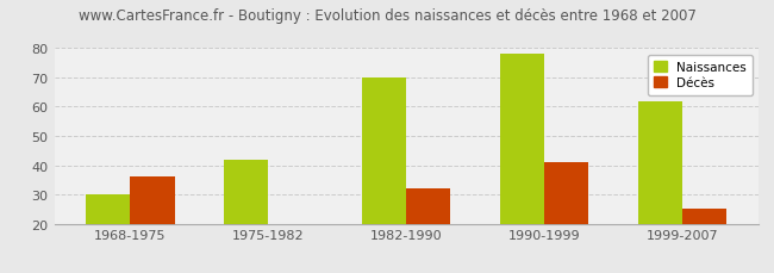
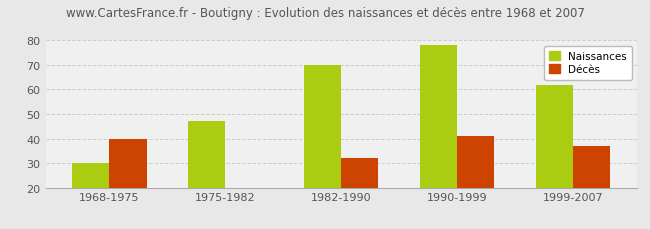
Décès/1968-1975: 36 -> 40
Naissances/1975-1982: 42 -> 47
Décès/1999-2007: 25 -> 37
